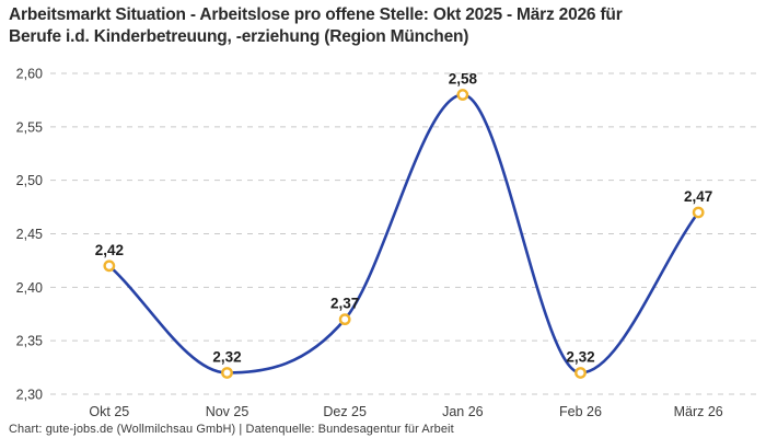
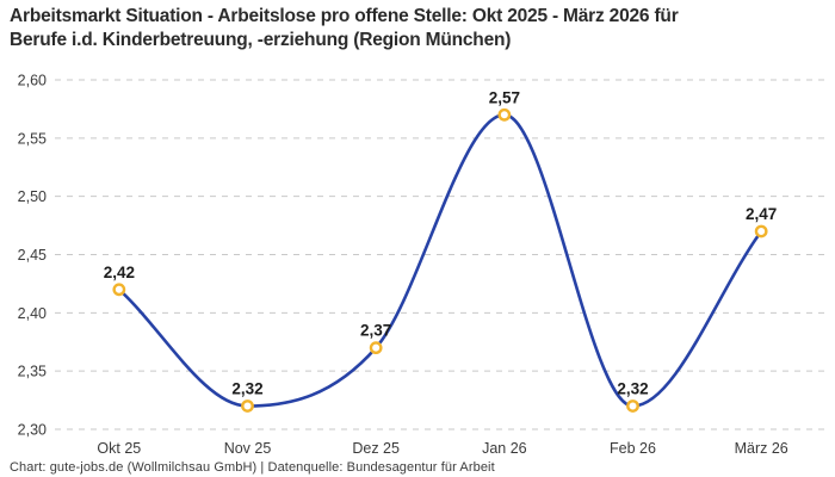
Jan 26: 2,58 -> 2,57
